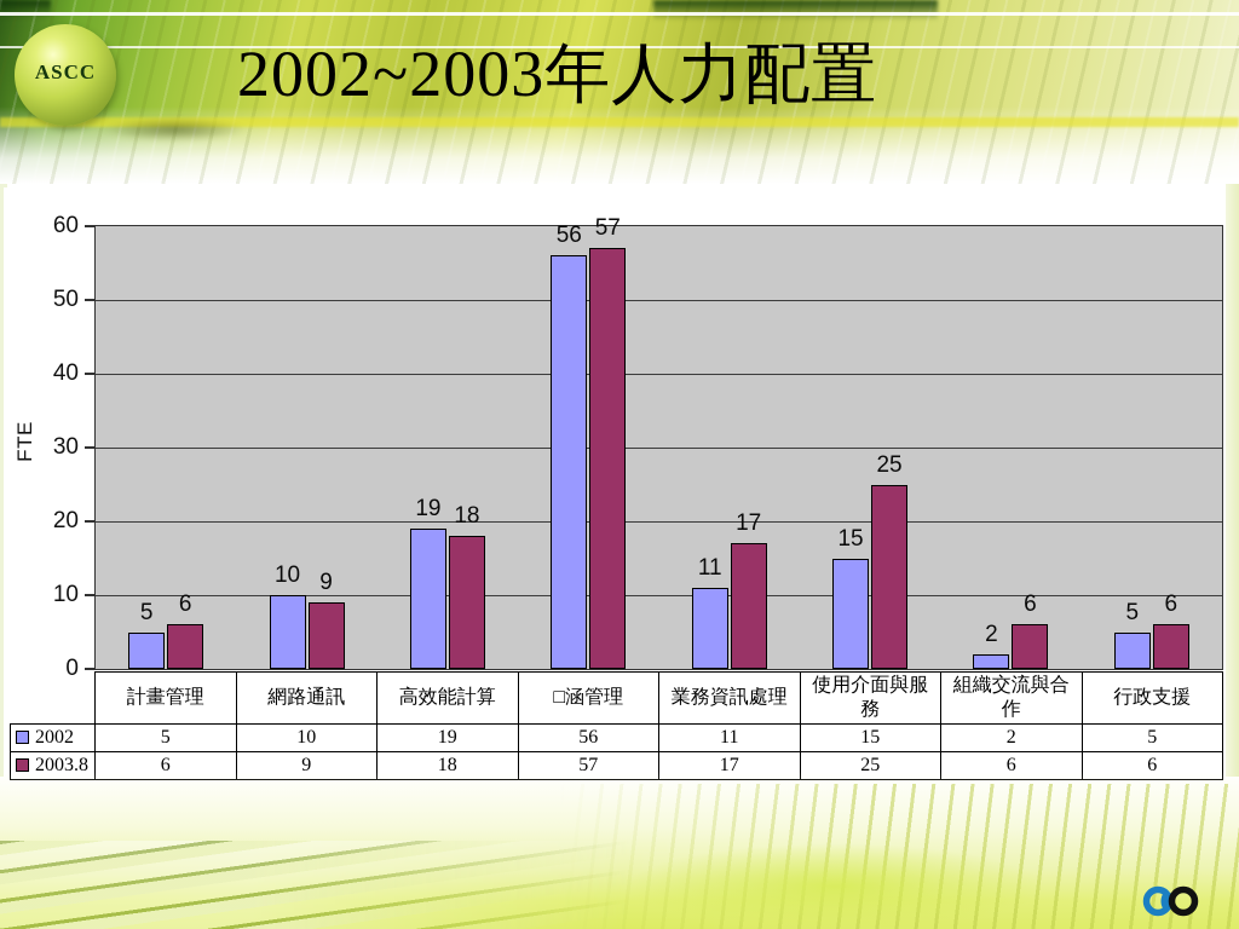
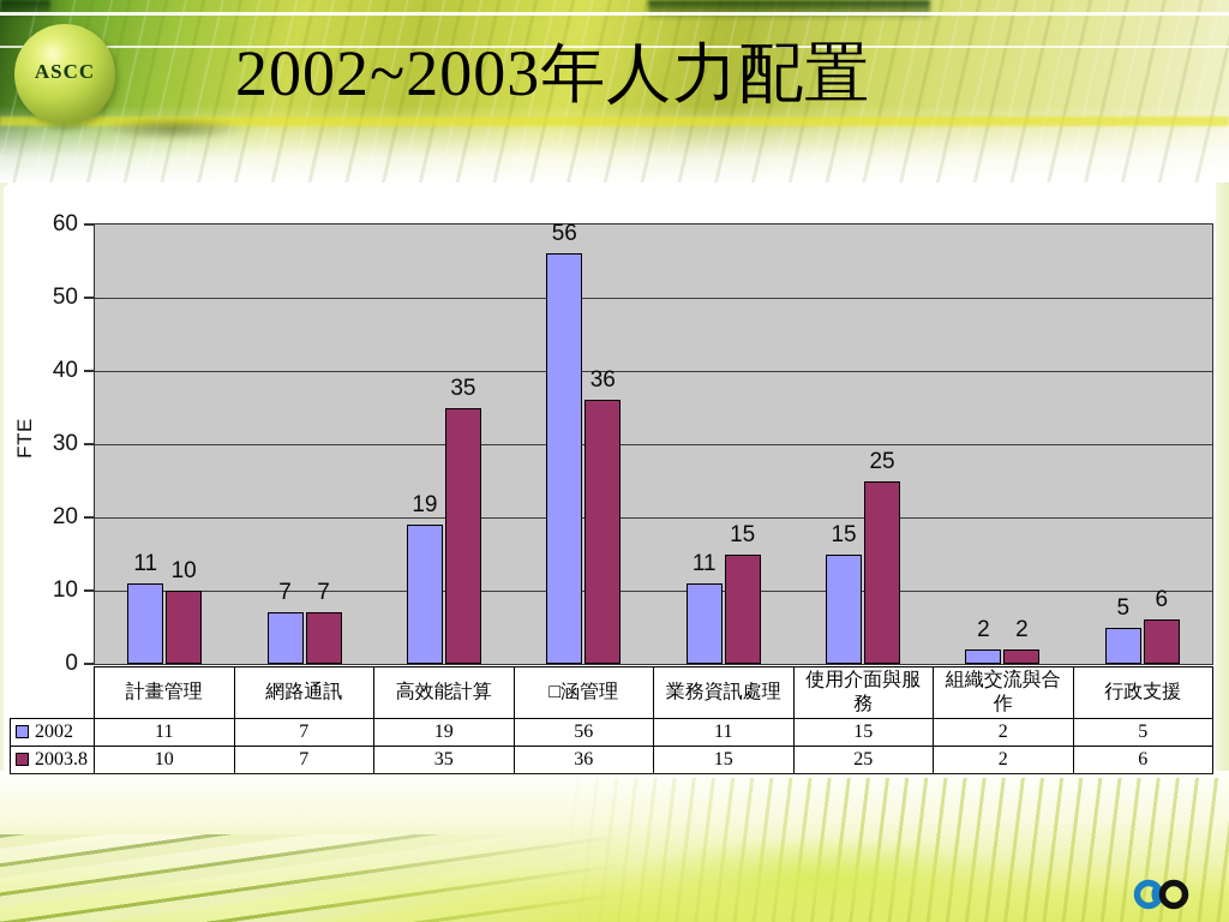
2002/計畫管理: 5 -> 11
2003.8/計畫管理: 6 -> 10
2002/網路通訊: 10 -> 7
2003.8/網路通訊: 9 -> 7
2003.8/高效能計算: 18 -> 35
2003.8/□涵管理: 57 -> 36
2003.8/業務資訊處理: 17 -> 15
2003.8/組織交流與合作: 6 -> 2
